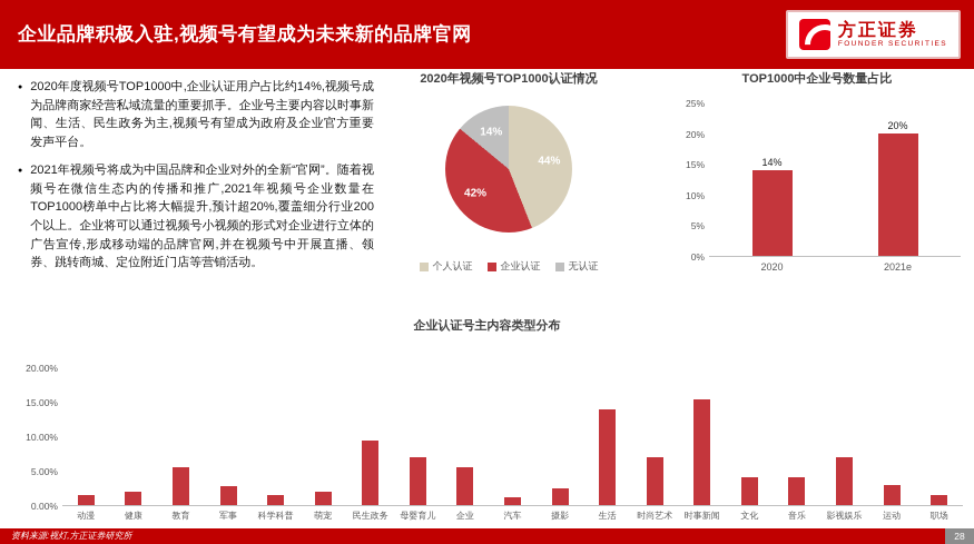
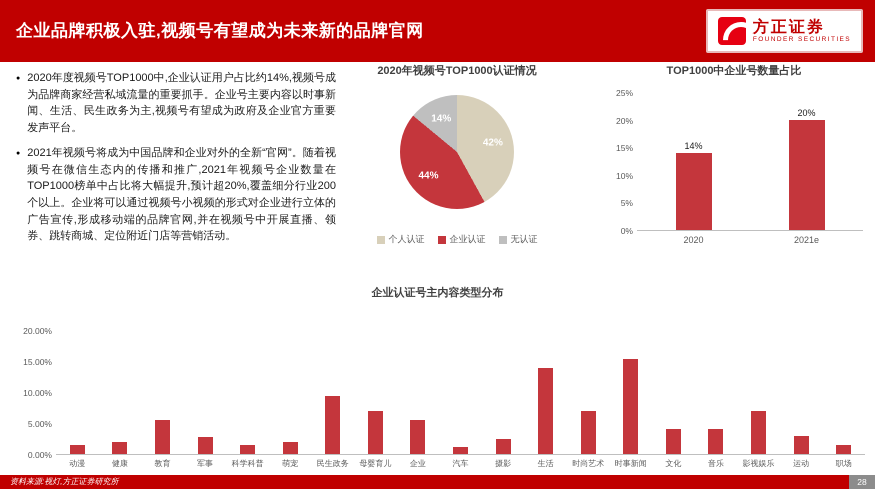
2020年视频号TOP1000认证情况/个人认证: 44% -> 42%
2020年视频号TOP1000认证情况/企业认证: 42% -> 44%
